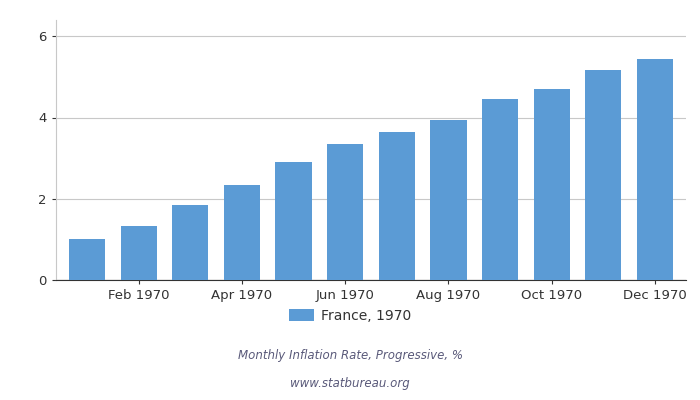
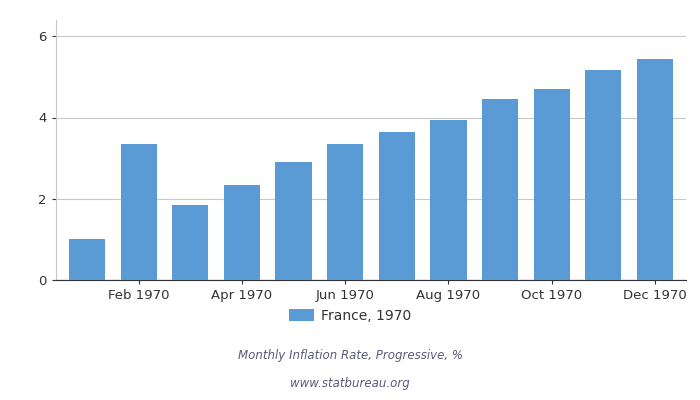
Feb 1970: 1.32 -> 3.35
